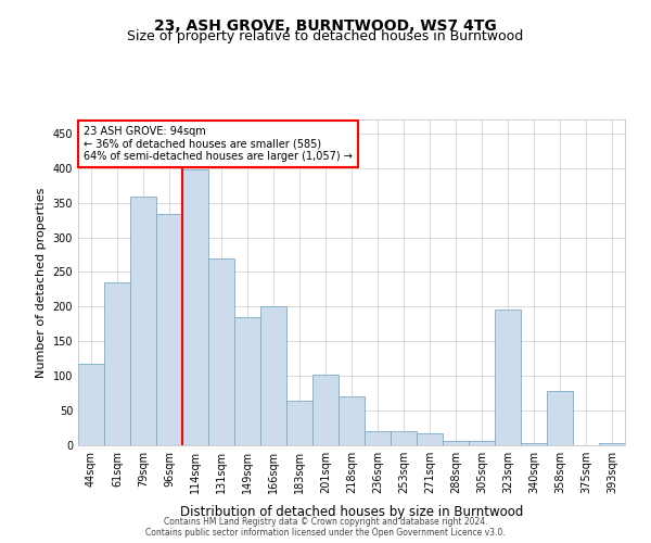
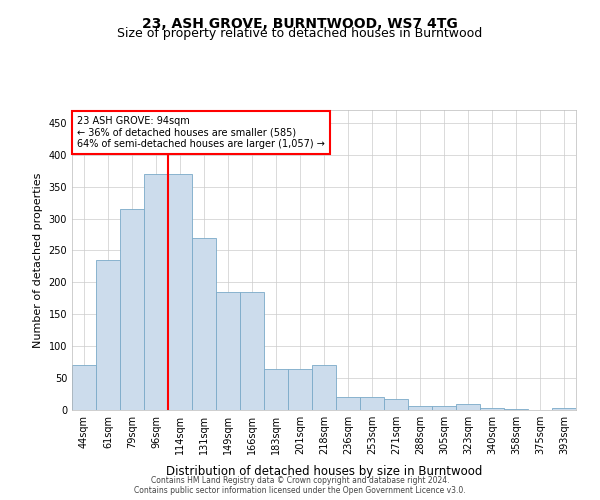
44sqm: 118 -> 70
79sqm: 358 -> 315
96sqm: 334 -> 370
114sqm: 398 -> 370
166sqm: 200 -> 185
201sqm: 102 -> 65
323sqm: 196 -> 10
358sqm: 78 -> 2
